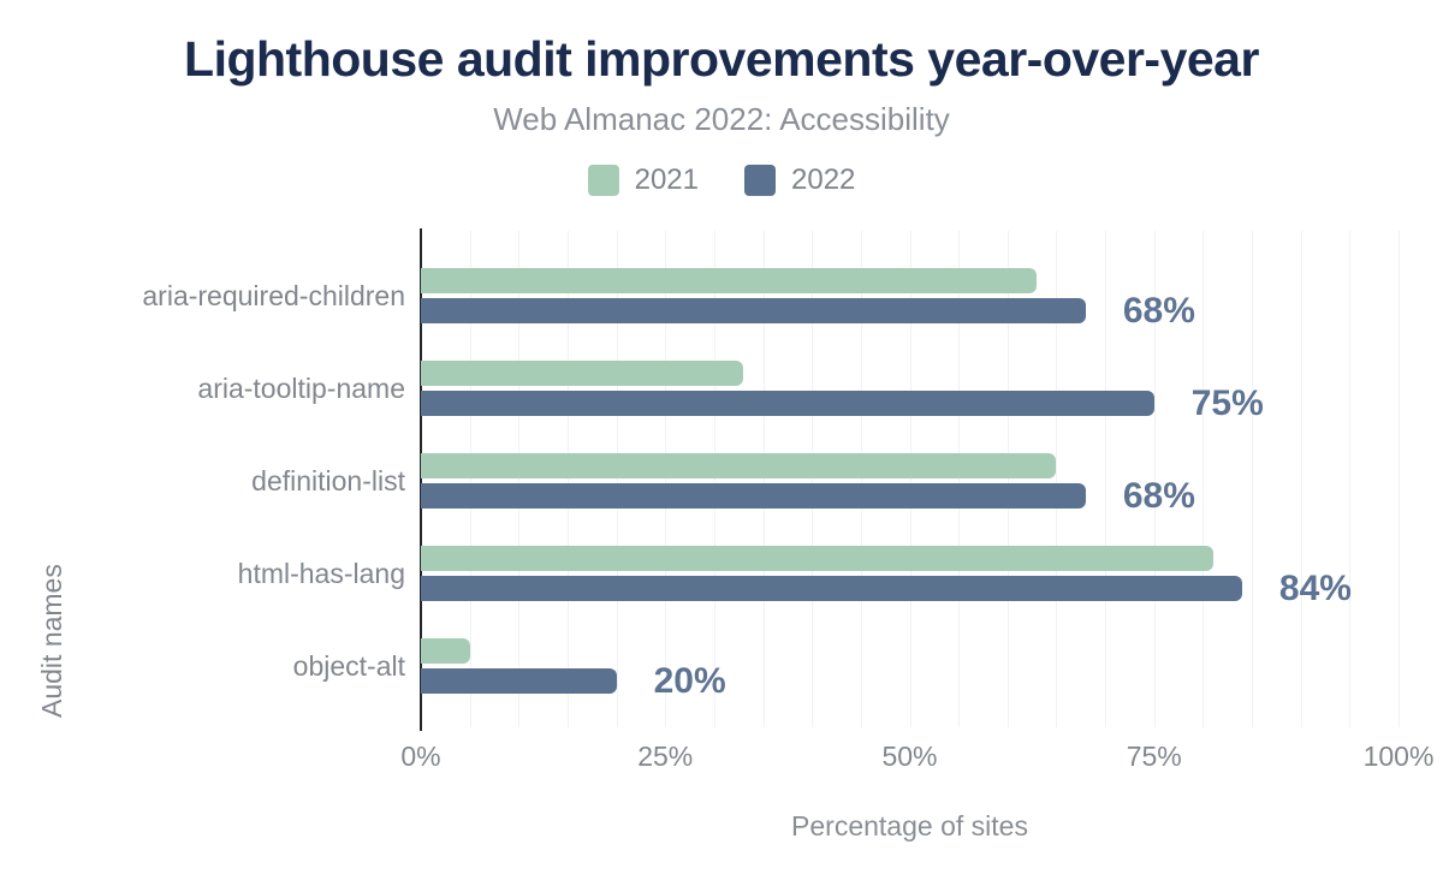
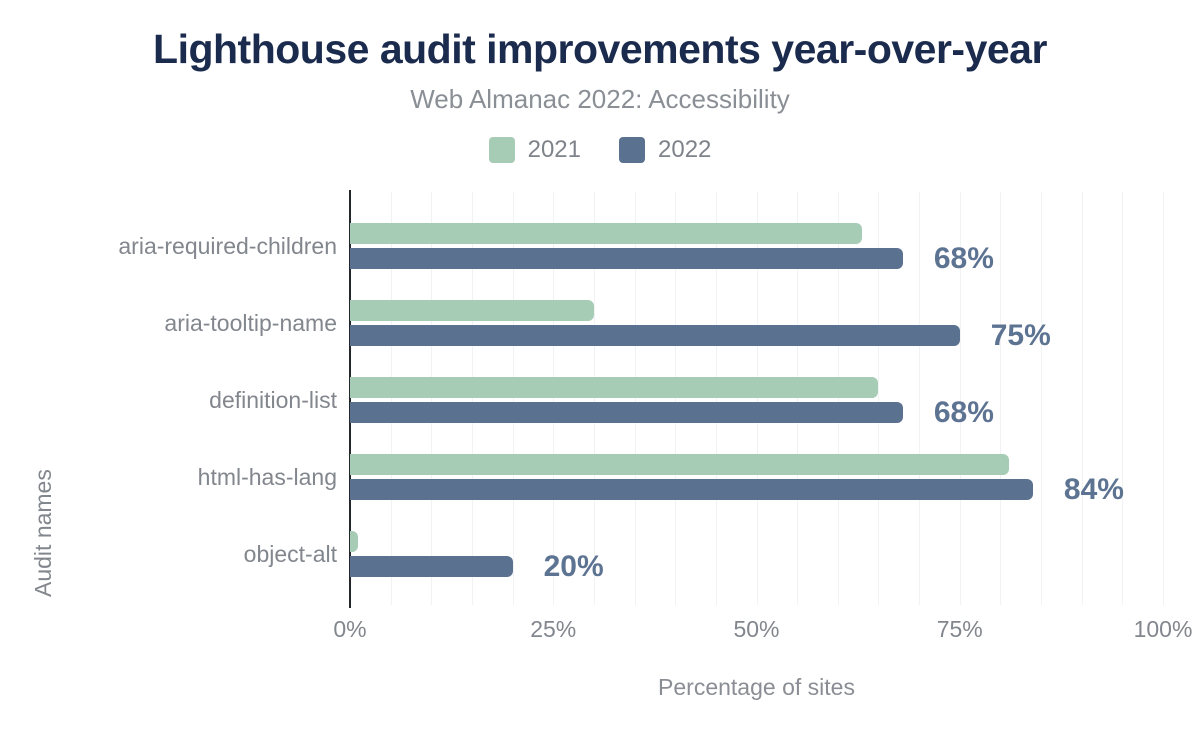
2021/aria-tooltip-name: 33% -> 30%
2021/object-alt: 5% -> 1%
